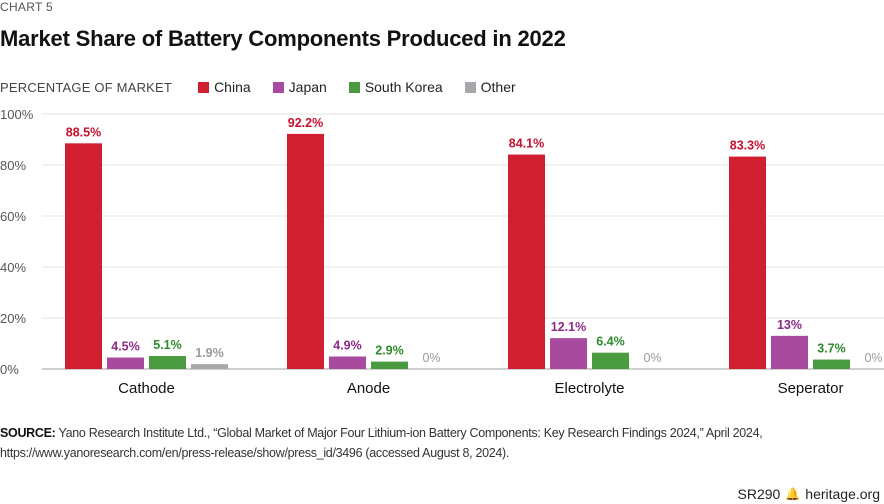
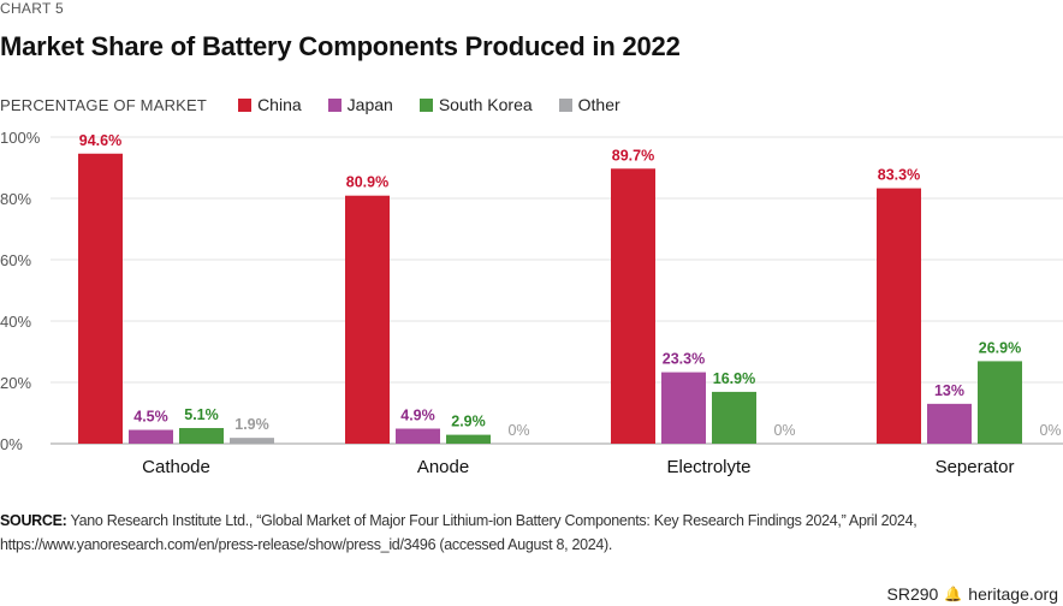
China/Cathode: 88.5% -> 94.6%
China/Anode: 92.2% -> 80.9%
China/Electrolyte: 84.1% -> 89.7%
Japan/Electrolyte: 12.1% -> 23.3%
South Korea/Electrolyte: 6.4% -> 16.9%
South Korea/Seperator: 3.7% -> 26.9%
